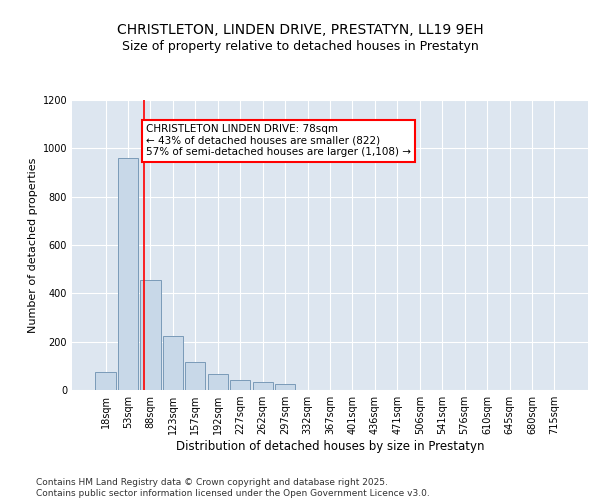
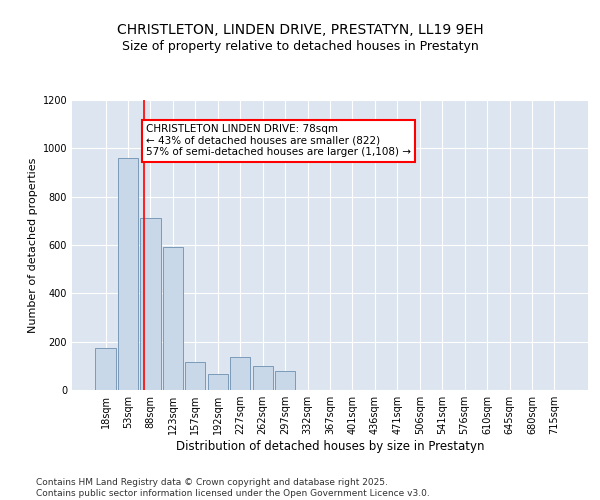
18sqm: 75 -> 175
88sqm: 455 -> 710
123sqm: 225 -> 590
227sqm: 40 -> 135
262sqm: 35 -> 100
297sqm: 25 -> 80
